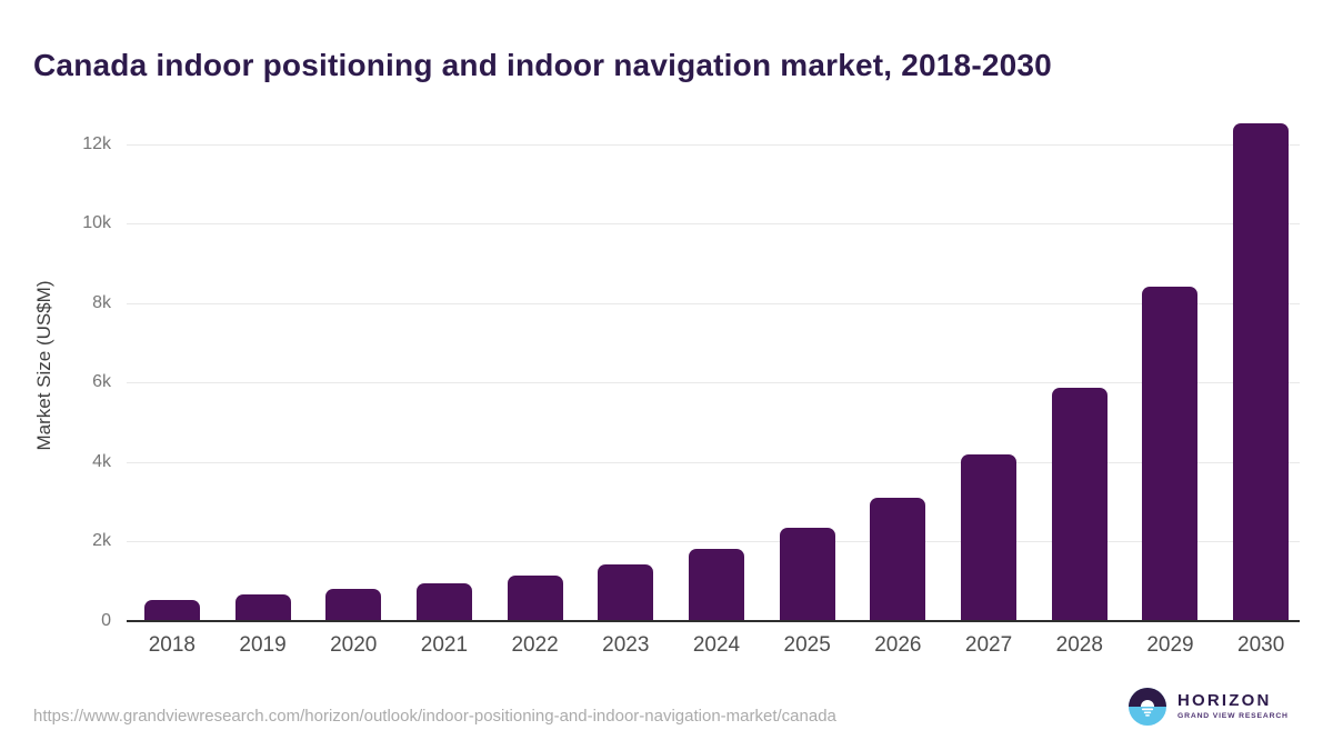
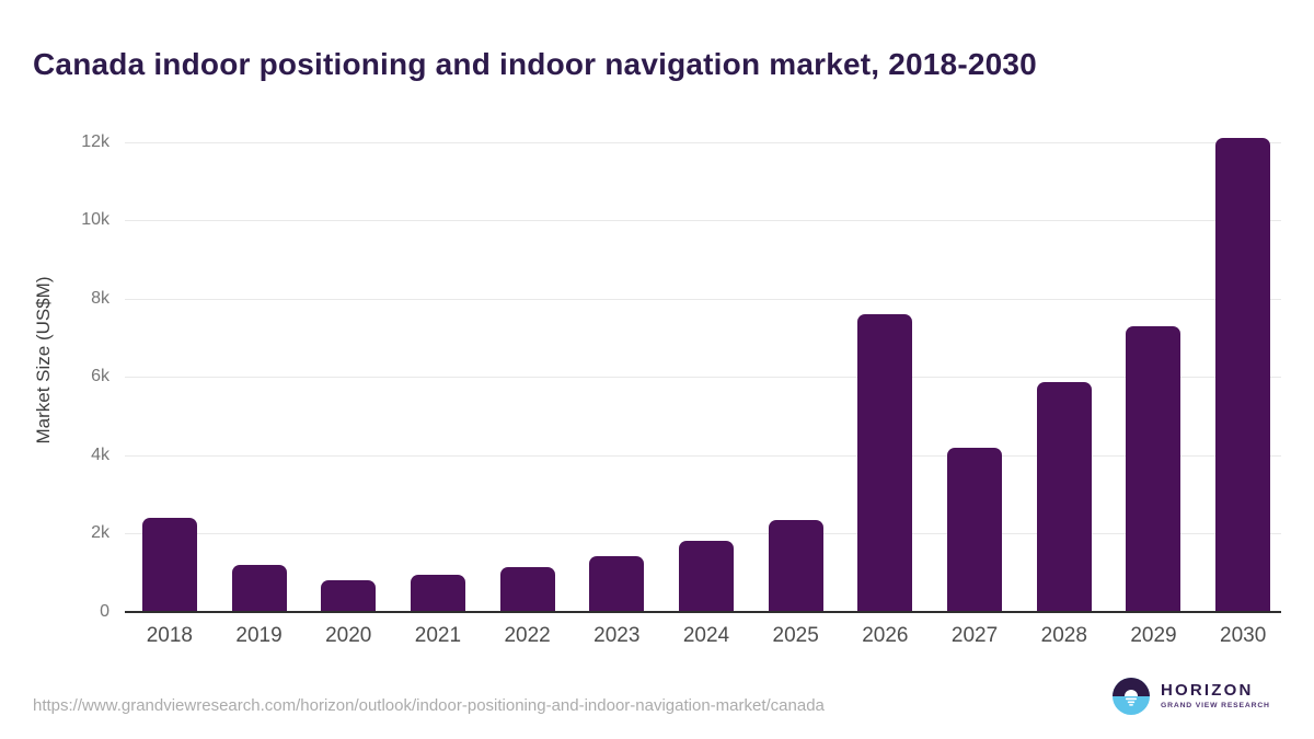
2018: 0.5k -> 2.4k
2019: 0.6k -> 1.2k
2026: 3.1k -> 7.6k
2029: 8.4k -> 7.3k
2030: 12.5k -> 12.1k
